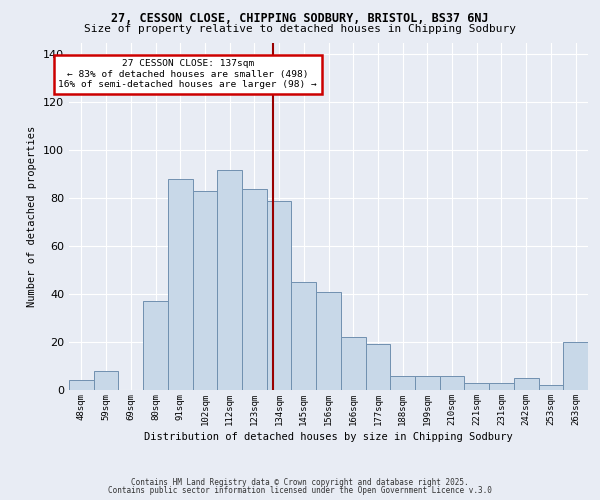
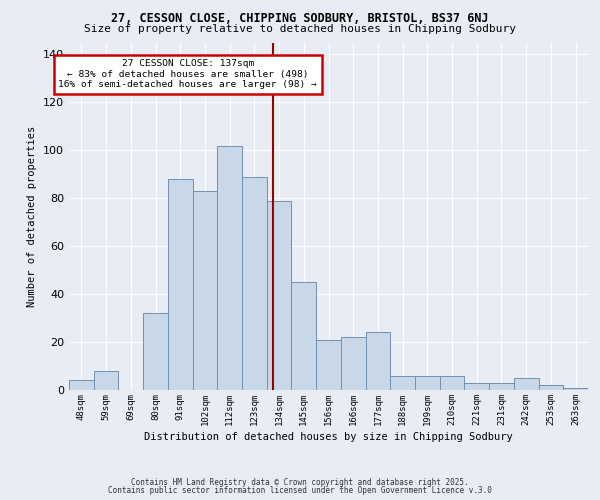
80sqm: 37 -> 32
112sqm: 92 -> 102
123sqm: 84 -> 89
156sqm: 41 -> 21
177sqm: 19 -> 24
263sqm: 20 -> 1
